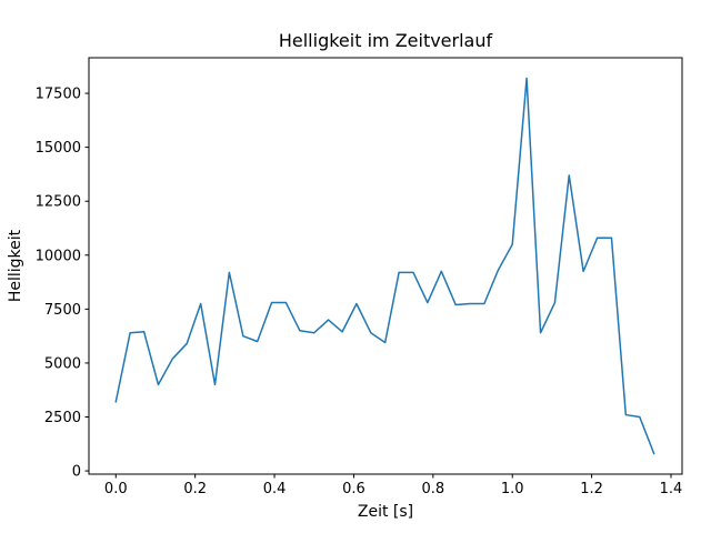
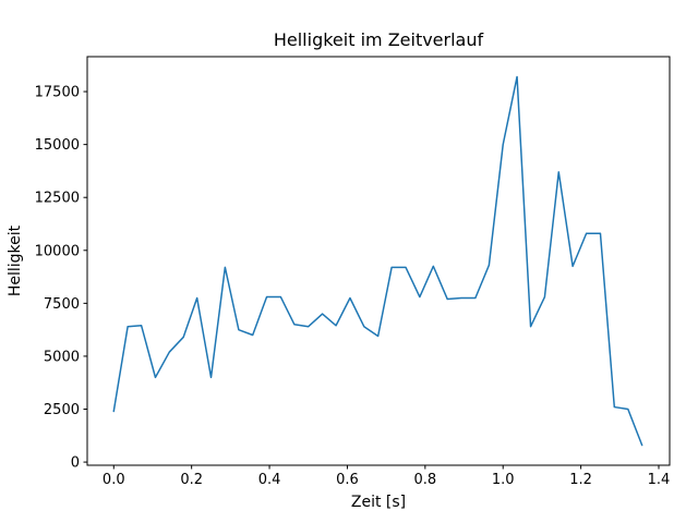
0.0: 3200 -> 2400
1.0: 10500 -> 15000
